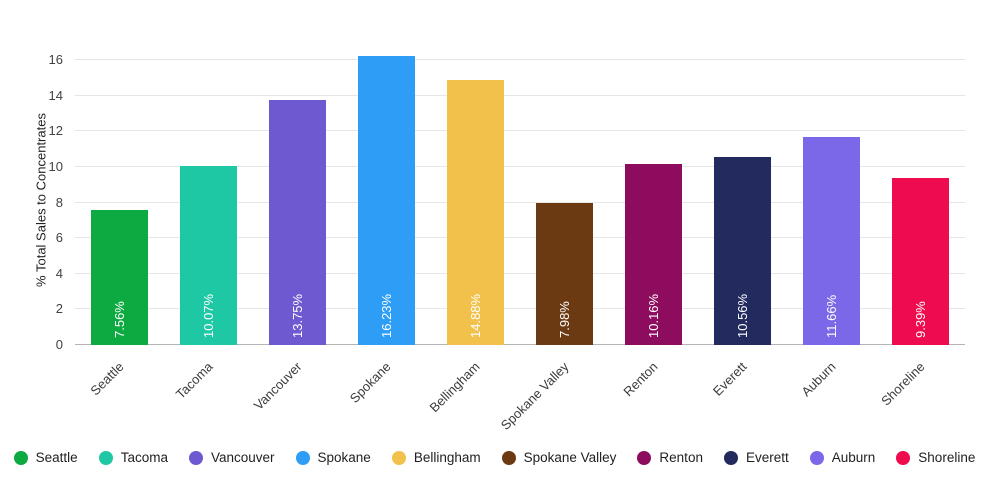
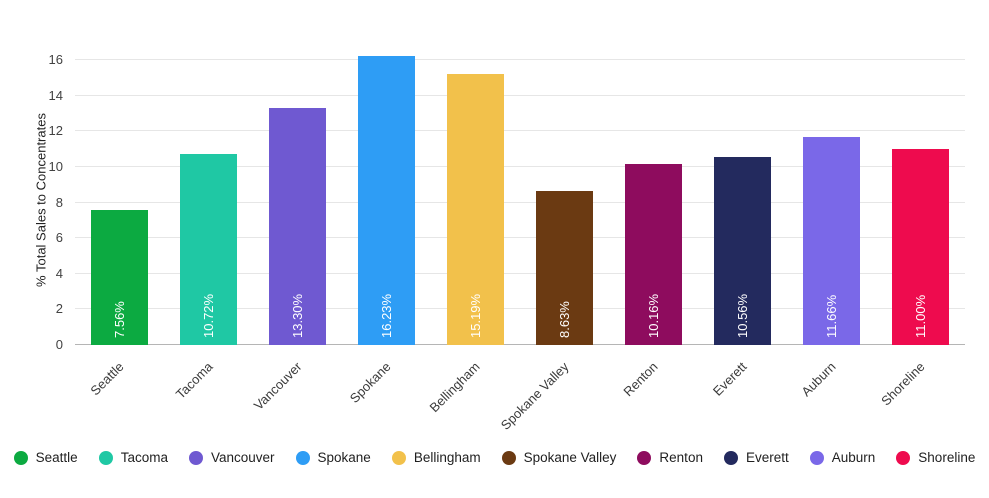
Tacoma: 10.07% -> 10.72%
Vancouver: 13.75% -> 13.30%
Bellingham: 14.88% -> 15.19%
Spokane Valley: 7.98% -> 8.63%
Shoreline: 9.39% -> 11.00%
